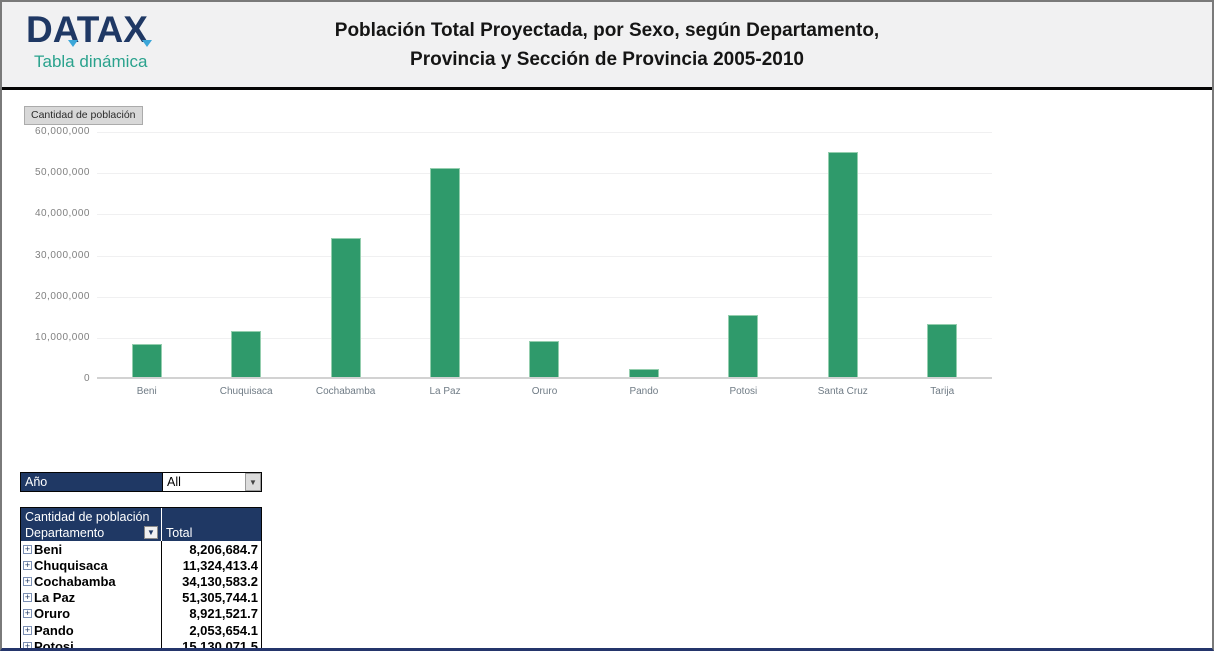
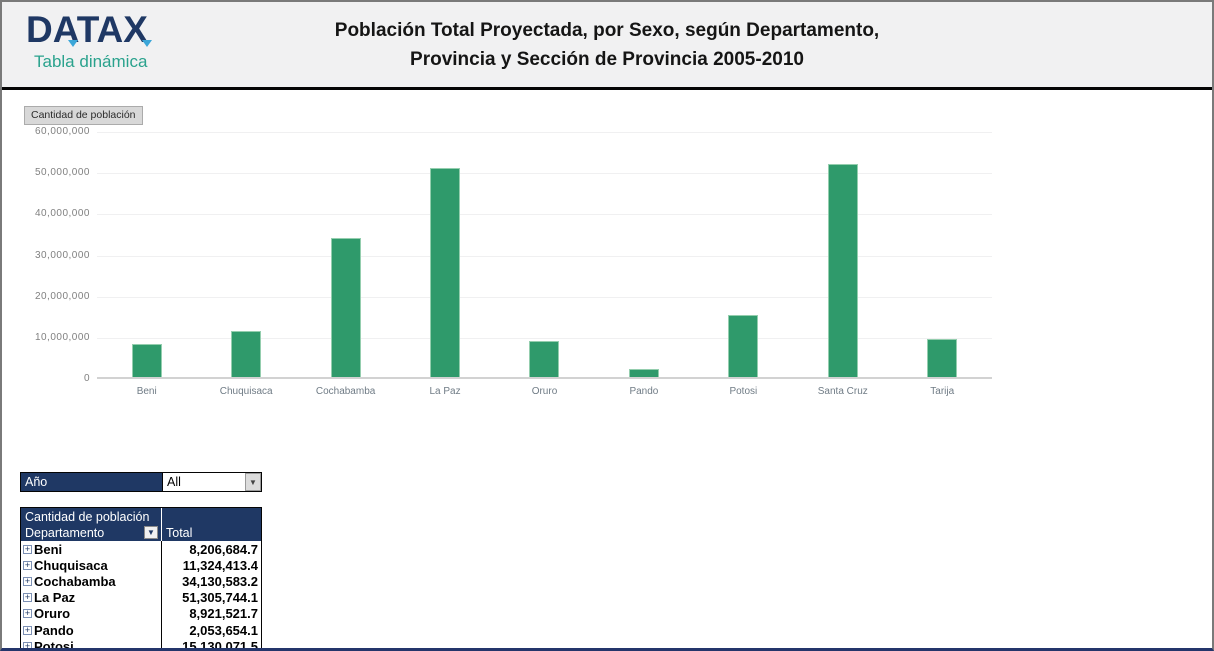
Santa Cruz: 55000000 -> 52000000
Tarija: 13000000 -> 9000000
